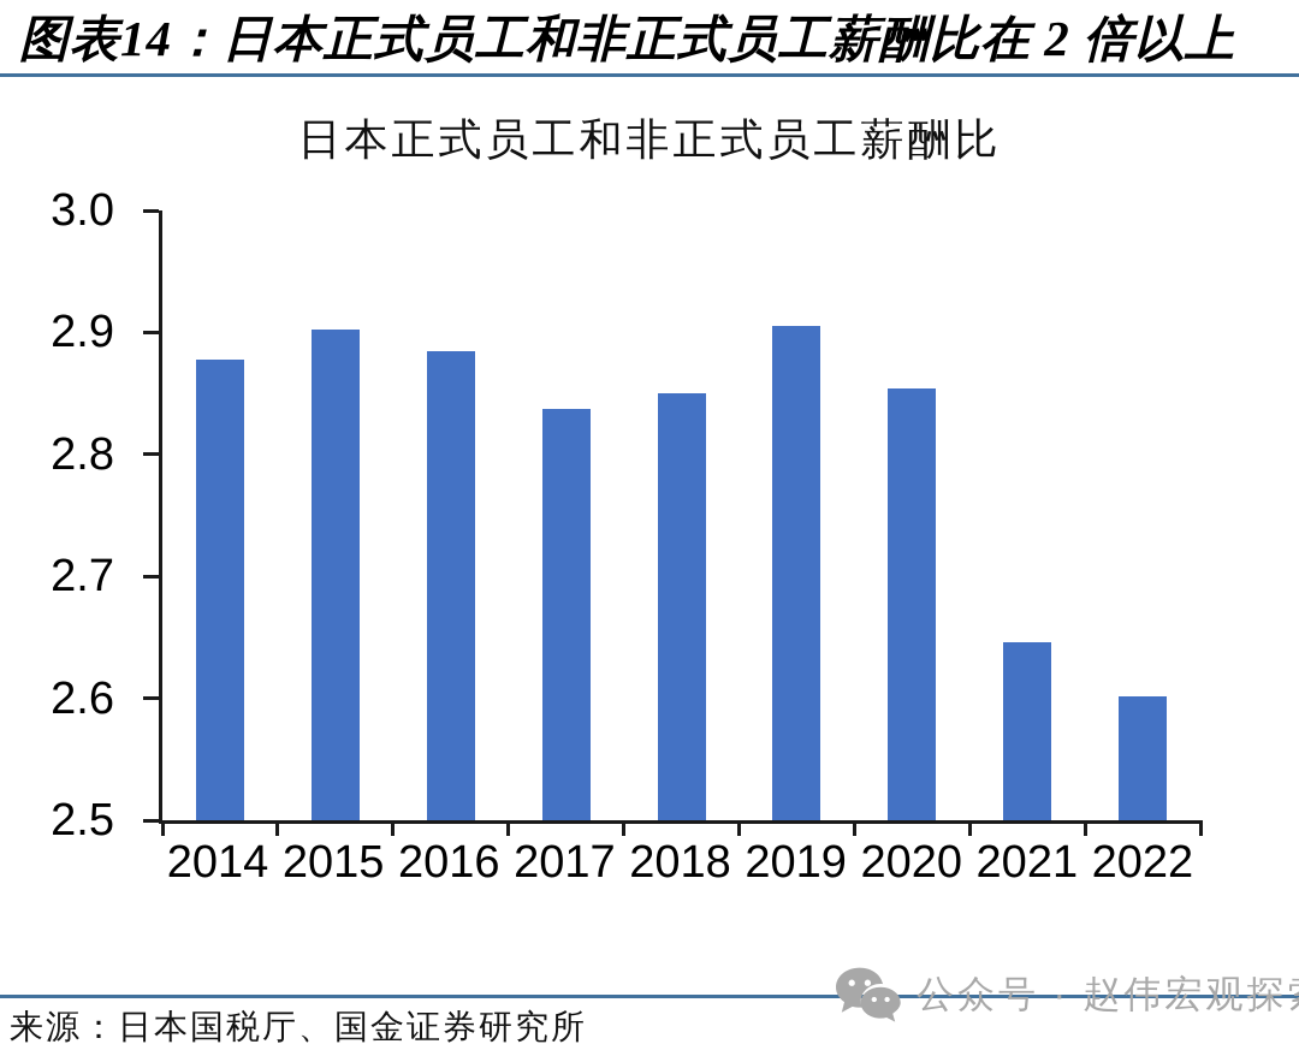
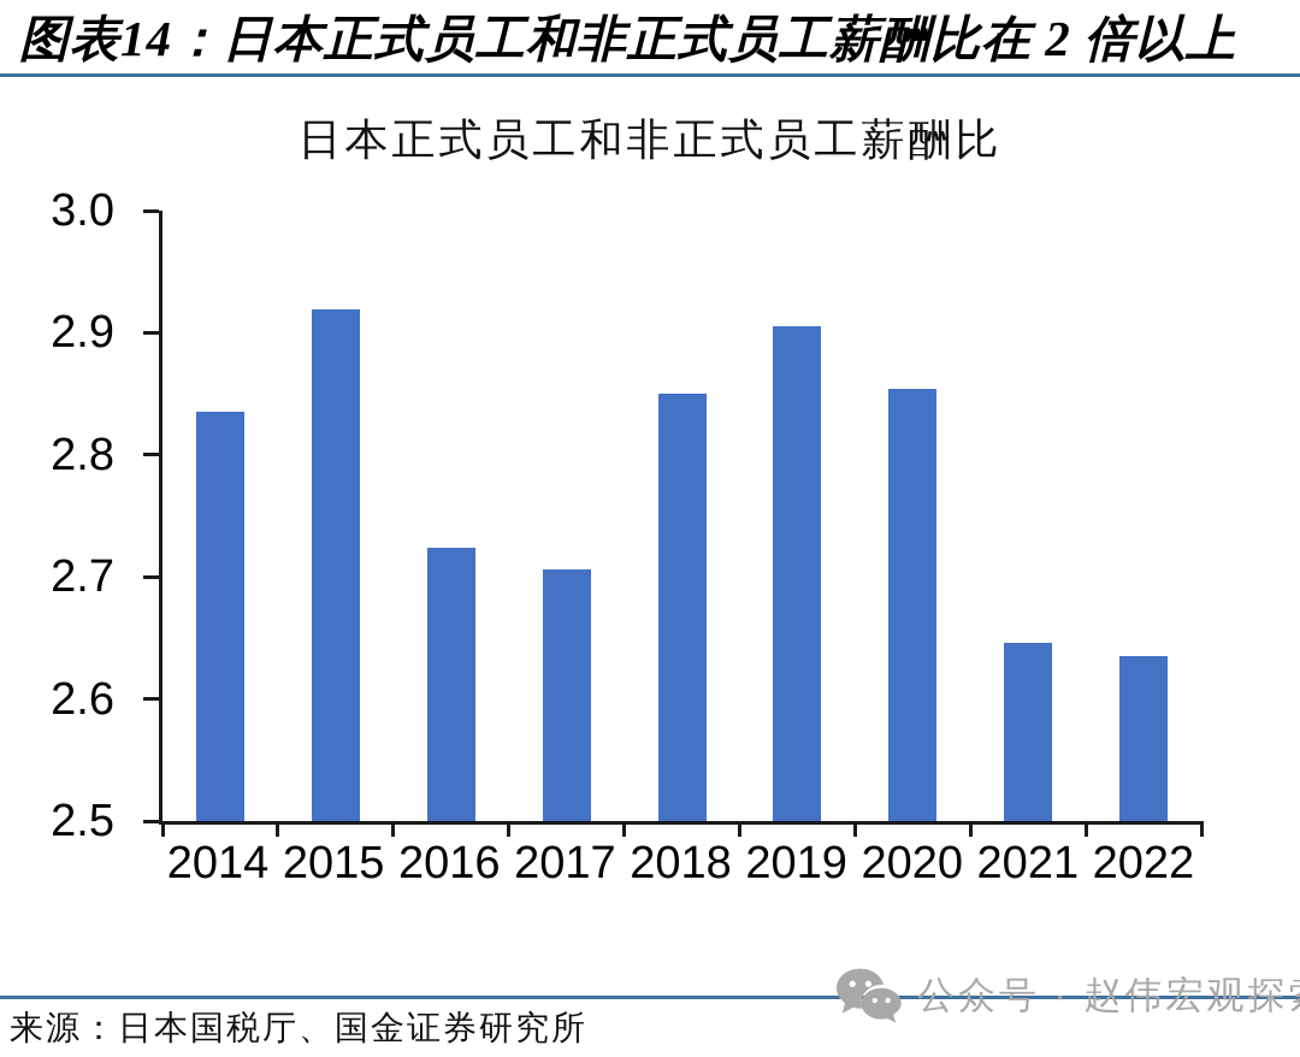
2014: 2.878 -> 2.835
2015: 2.902 -> 2.919
2016: 2.885 -> 2.724
2017: 2.837 -> 2.706
2022: 2.602 -> 2.635
